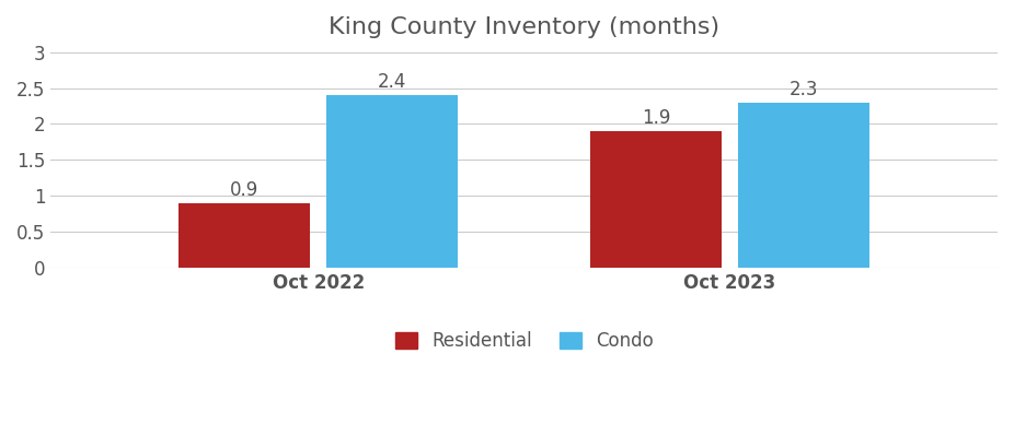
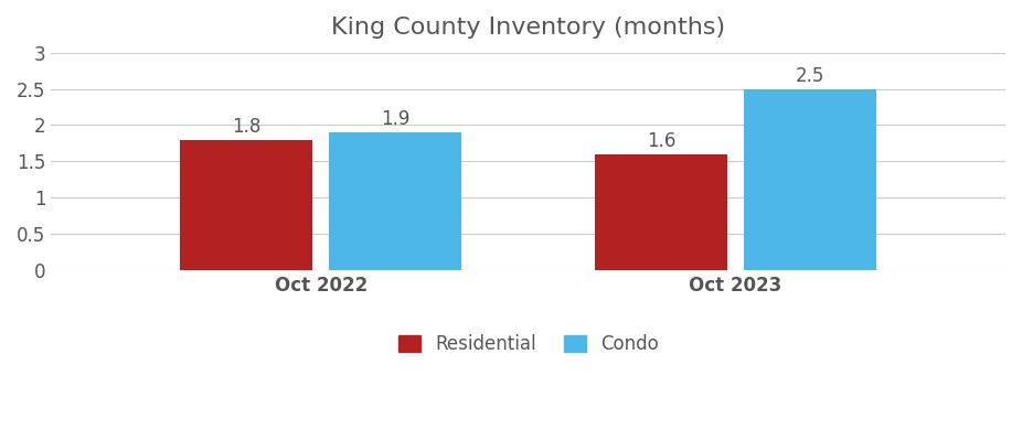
Residential/Oct 2022: 0.9 -> 1.8
Condo/Oct 2022: 2.4 -> 1.9
Residential/Oct 2023: 1.9 -> 1.6
Condo/Oct 2023: 2.3 -> 2.5
